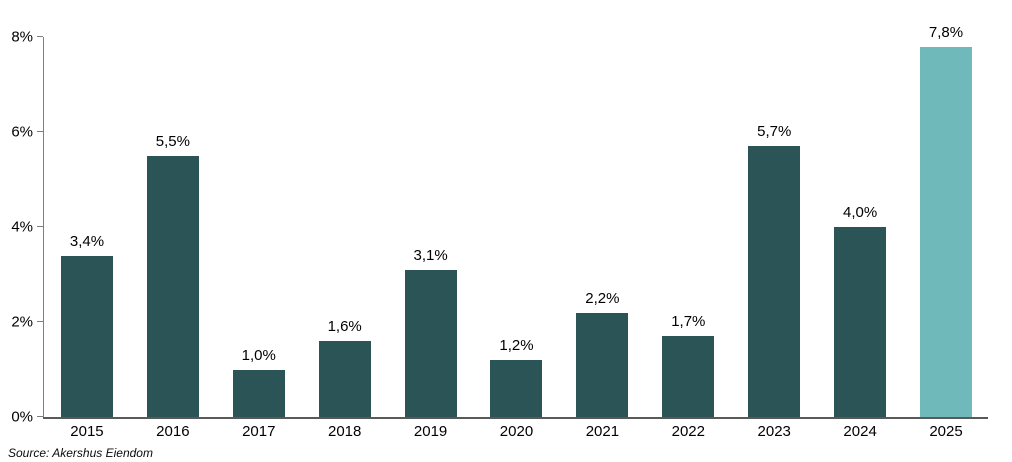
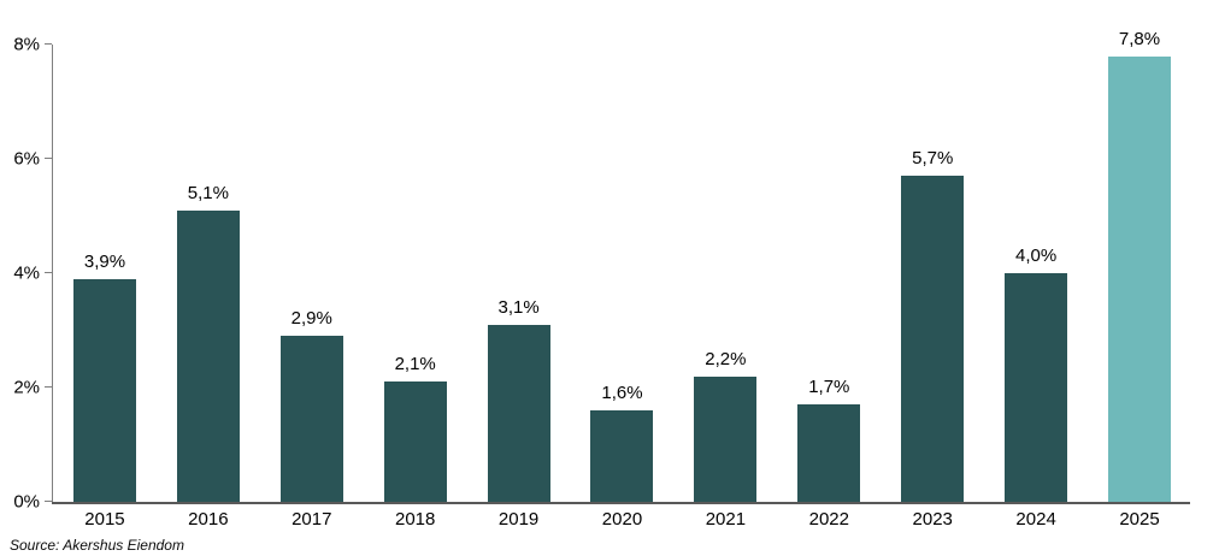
2015: 3,4% -> 3,9%
2016: 5,5% -> 5,1%
2017: 1,0% -> 2,9%
2018: 1,6% -> 2,1%
2020: 1,2% -> 1,6%
